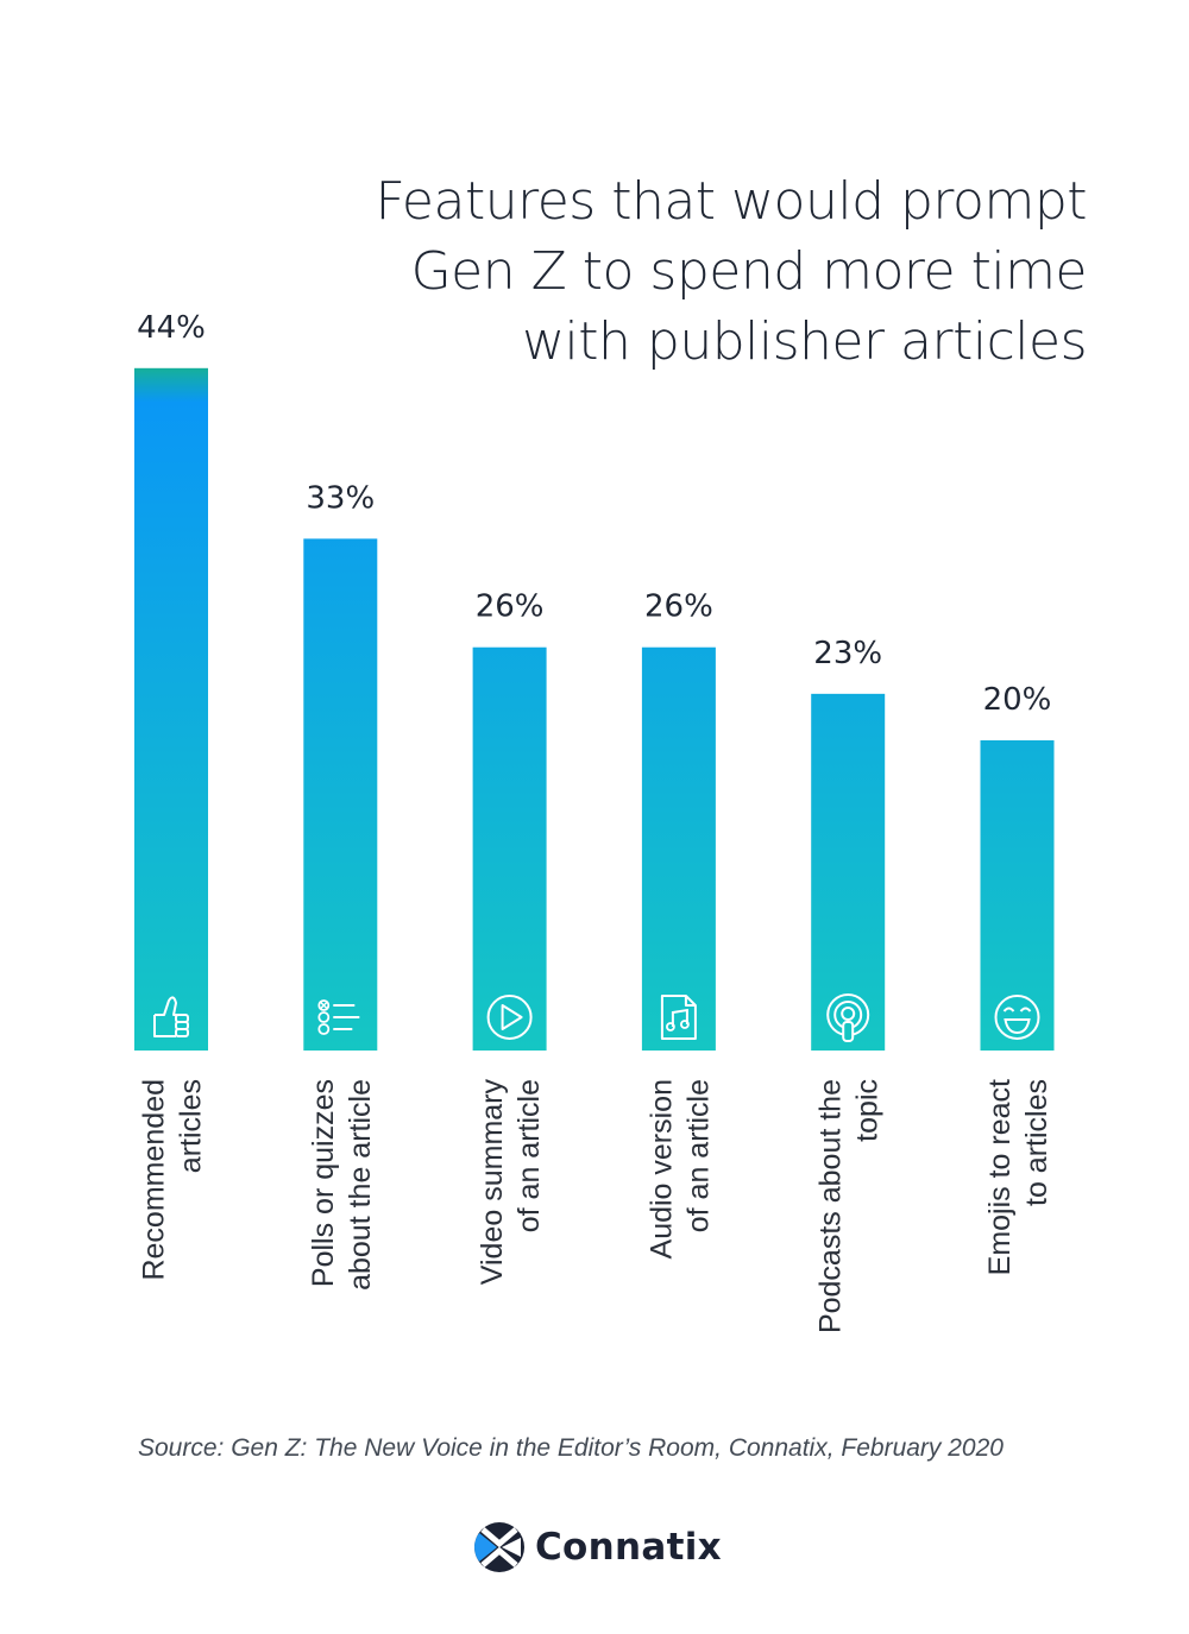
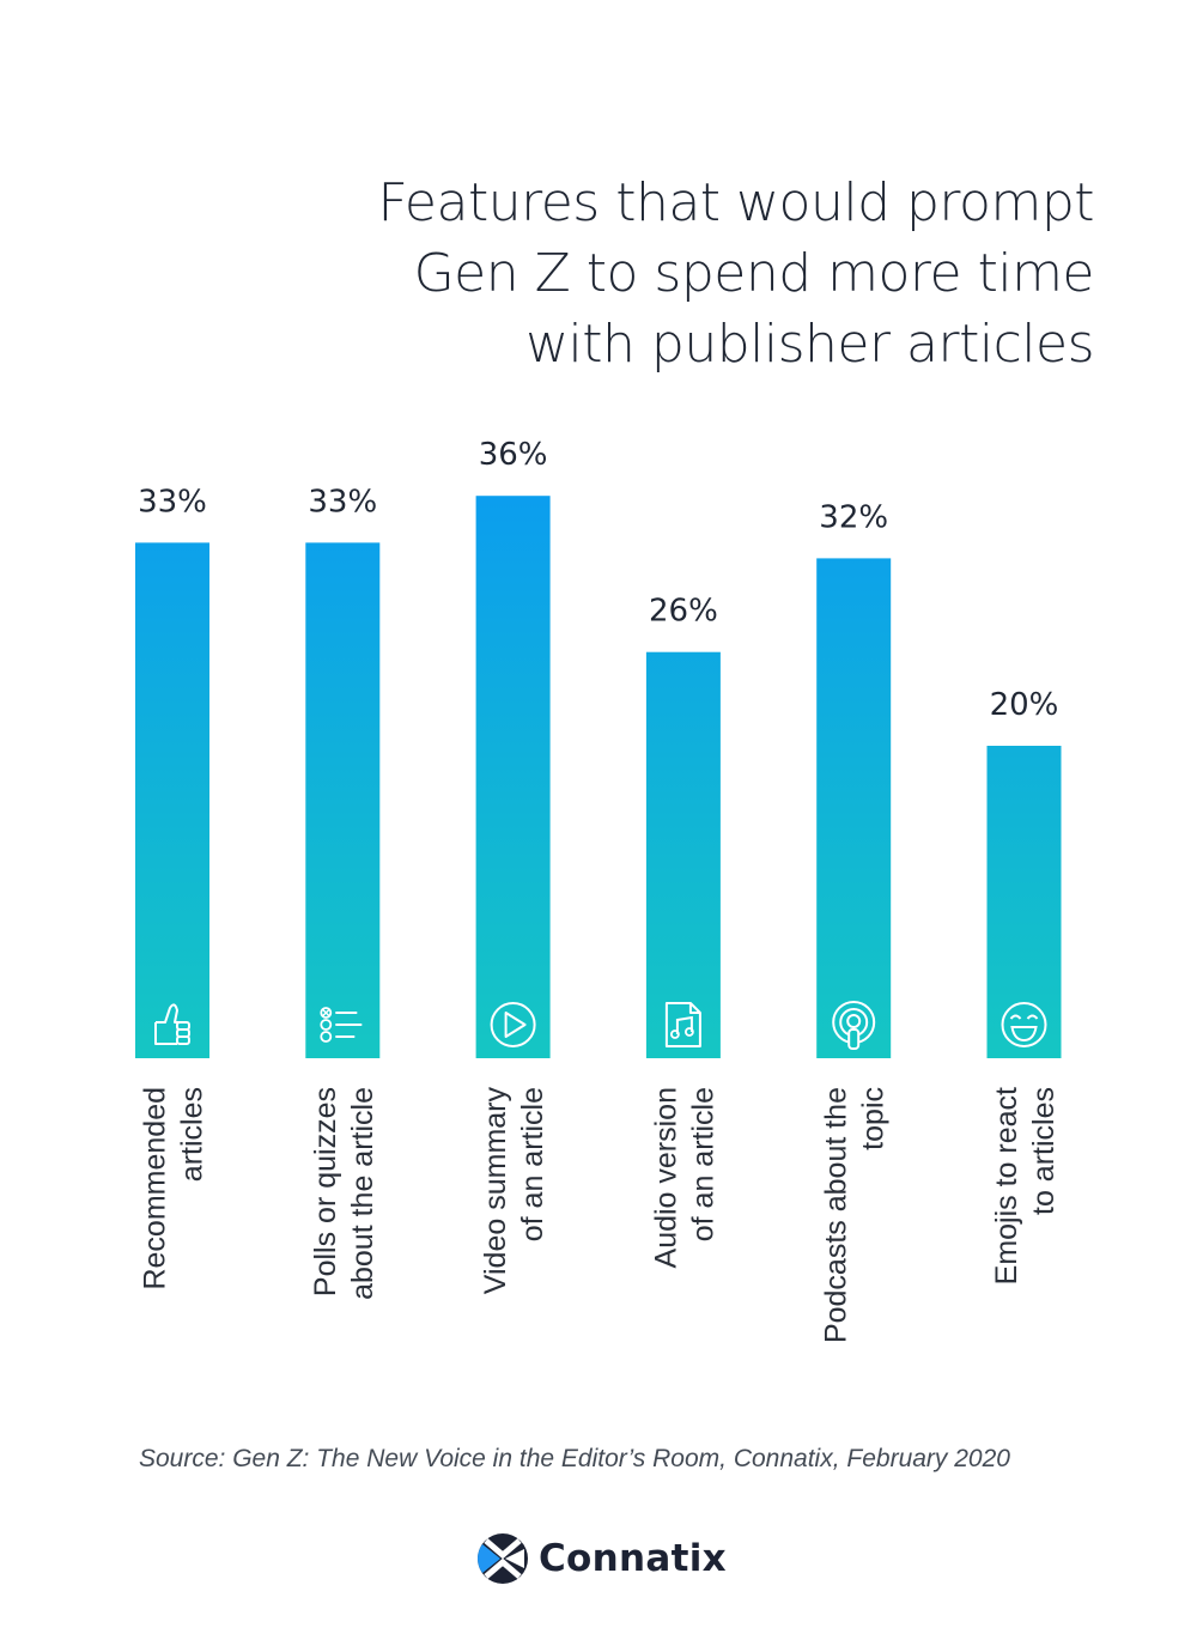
Recommended articles: 44% -> 33%
Video summary of an article: 26% -> 36%
Podcasts about the topic: 23% -> 32%
